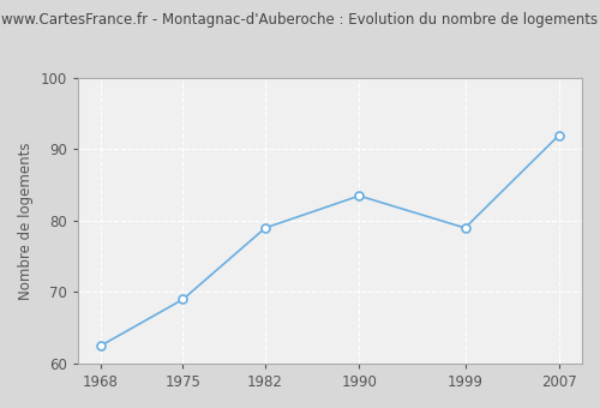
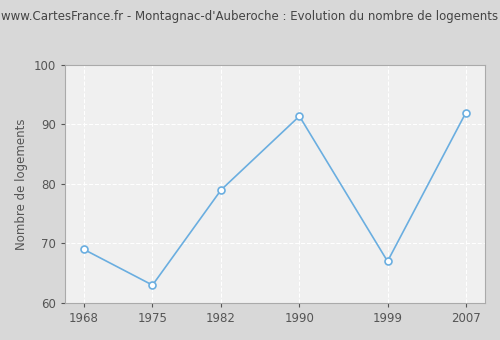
1968: 62.5 -> 69.0
1975: 69.0 -> 63.0
1990: 83.5 -> 91.4
1999: 79.0 -> 67.0
